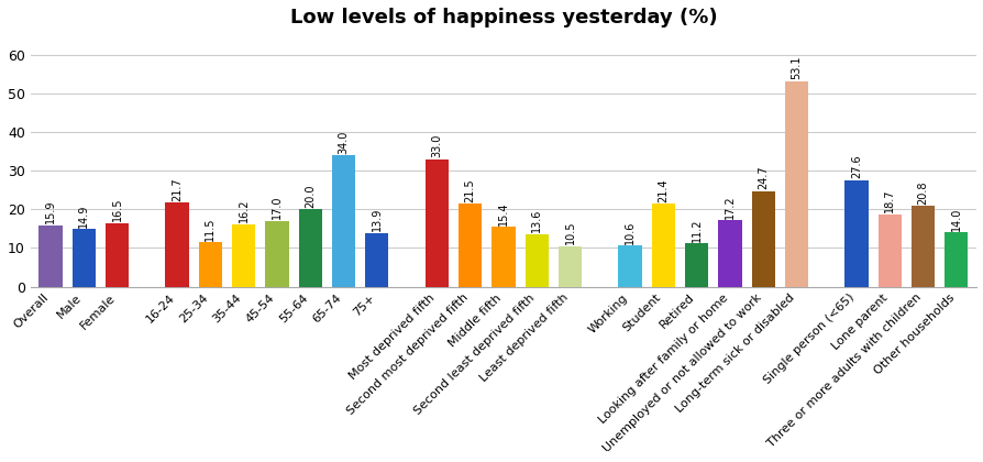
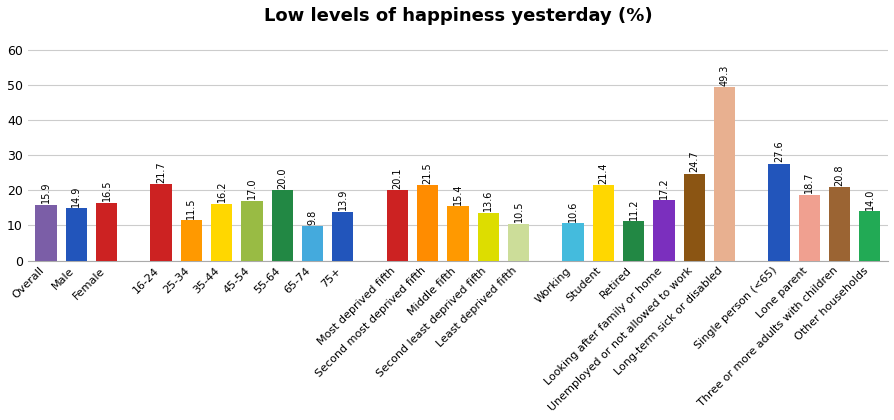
65-74: 34.0 -> 9.8
Most deprived fifth: 33.0 -> 20.1
Long-term sick or disabled: 53.1 -> 49.3
